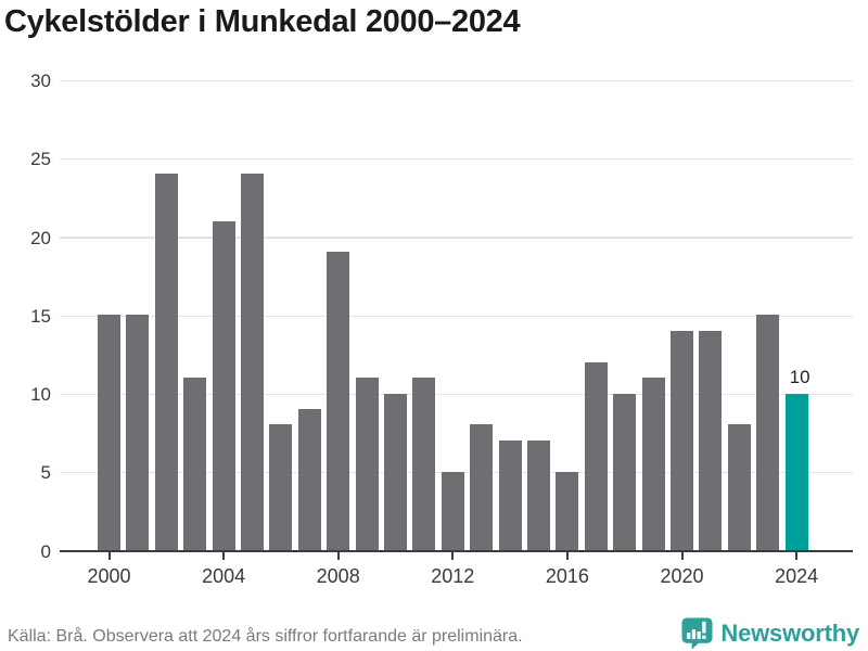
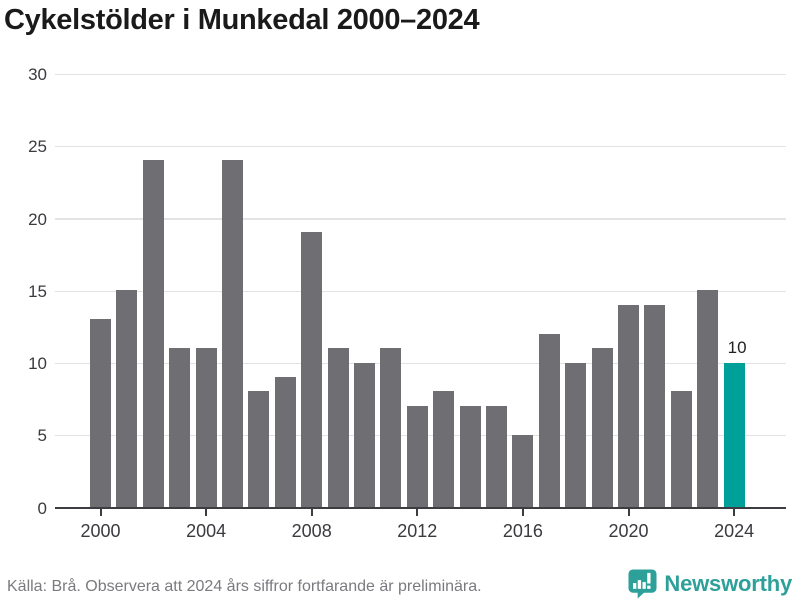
2000: 15 -> 13
2004: 21 -> 11
2012: 5 -> 7
